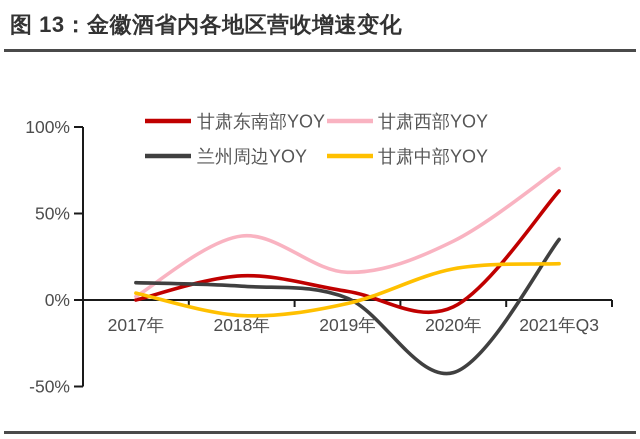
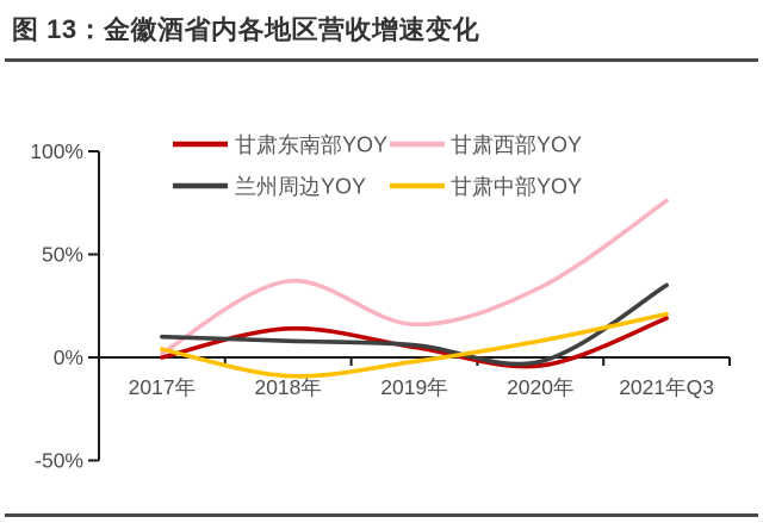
兰州周边YOY/2019年: 1% -> 6%
兰州周边YOY/2020年: -42% -> -2%
甘肃中部YOY/2020年: 18% -> 8%
甘肃东南部YOY/2021年Q3: 63% -> 19%
